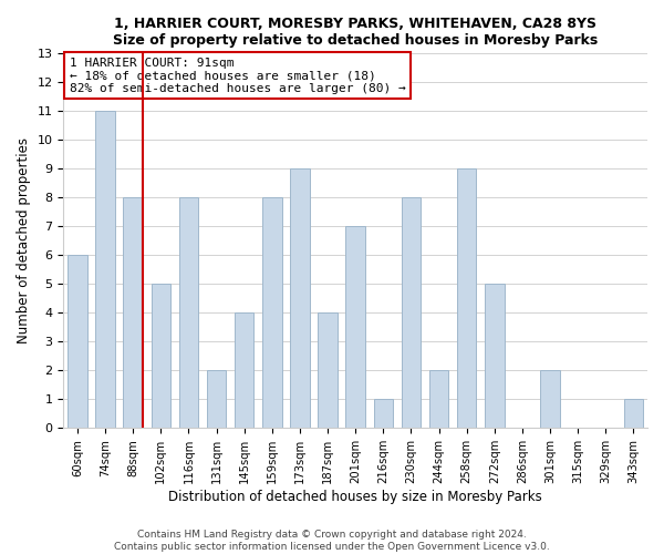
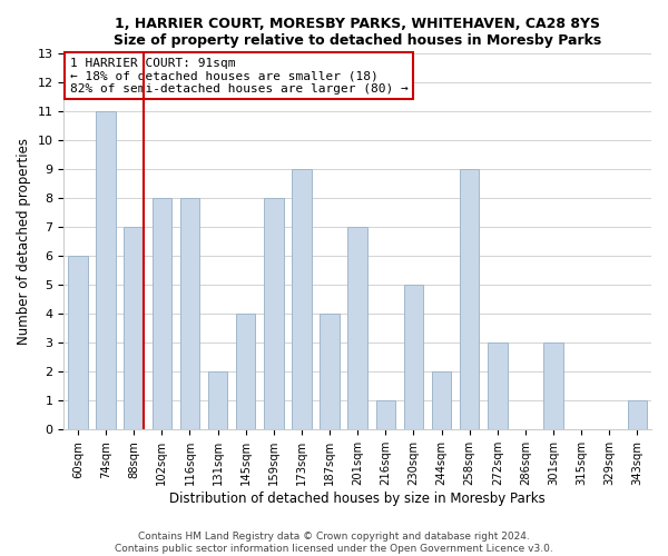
88sqm: 8 -> 7
102sqm: 5 -> 8
230sqm: 8 -> 5
272sqm: 5 -> 3
301sqm: 2 -> 3
